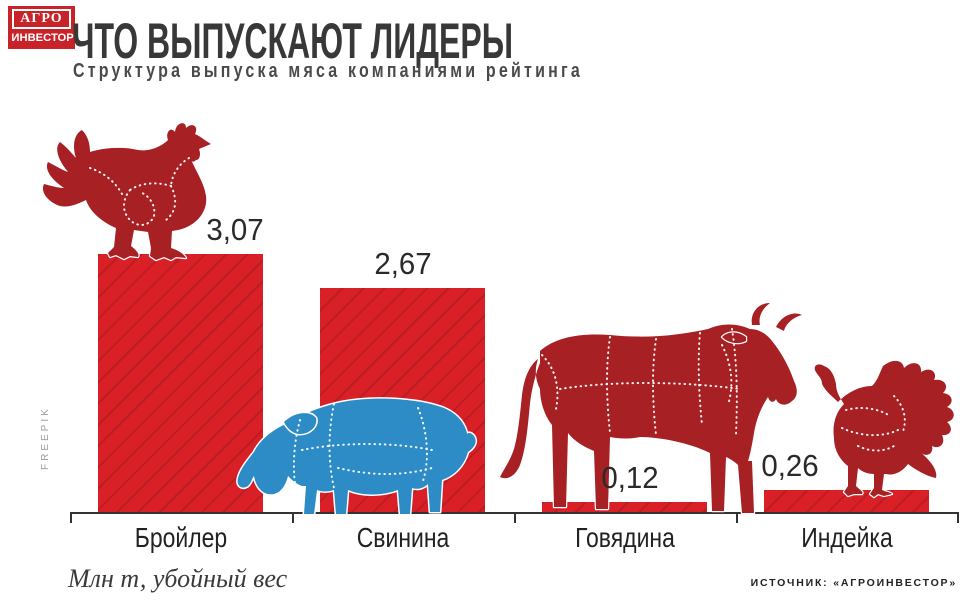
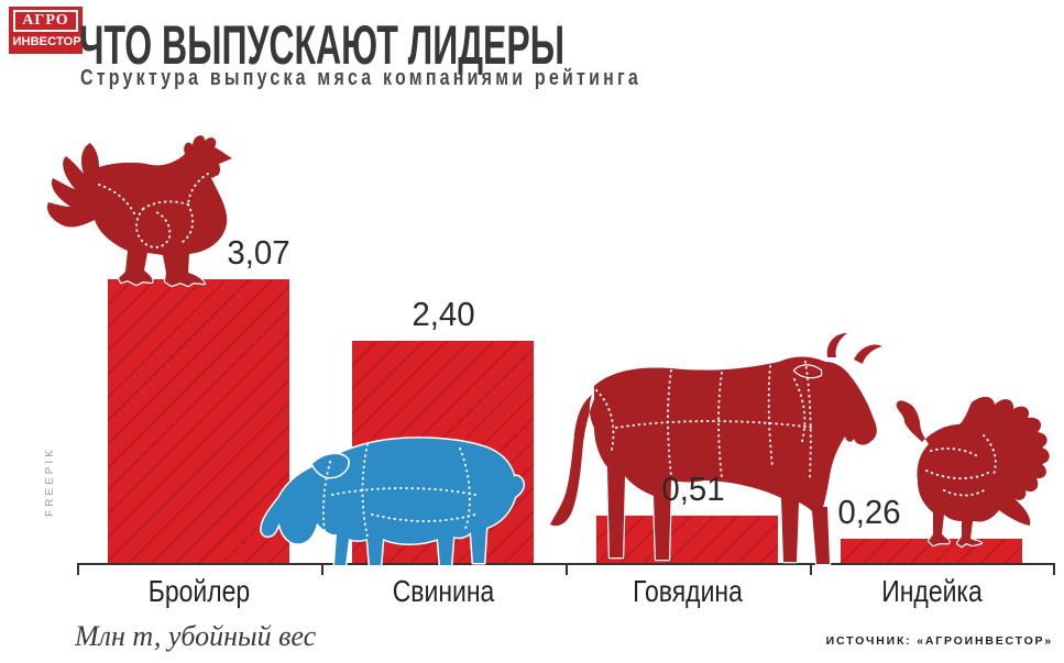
Свинина: 2,67 -> 2,40
Говядина: 0,12 -> 0,51
